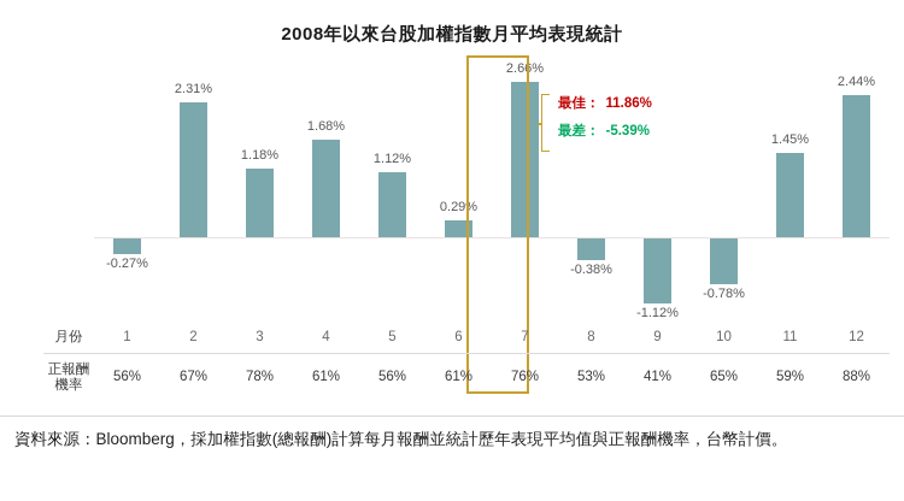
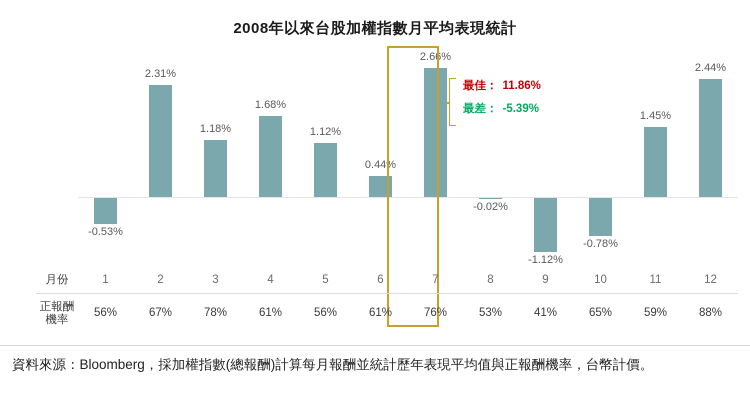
1: -0.27% -> -0.53%
6: 0.29% -> 0.44%
8: -0.38% -> -0.02%
